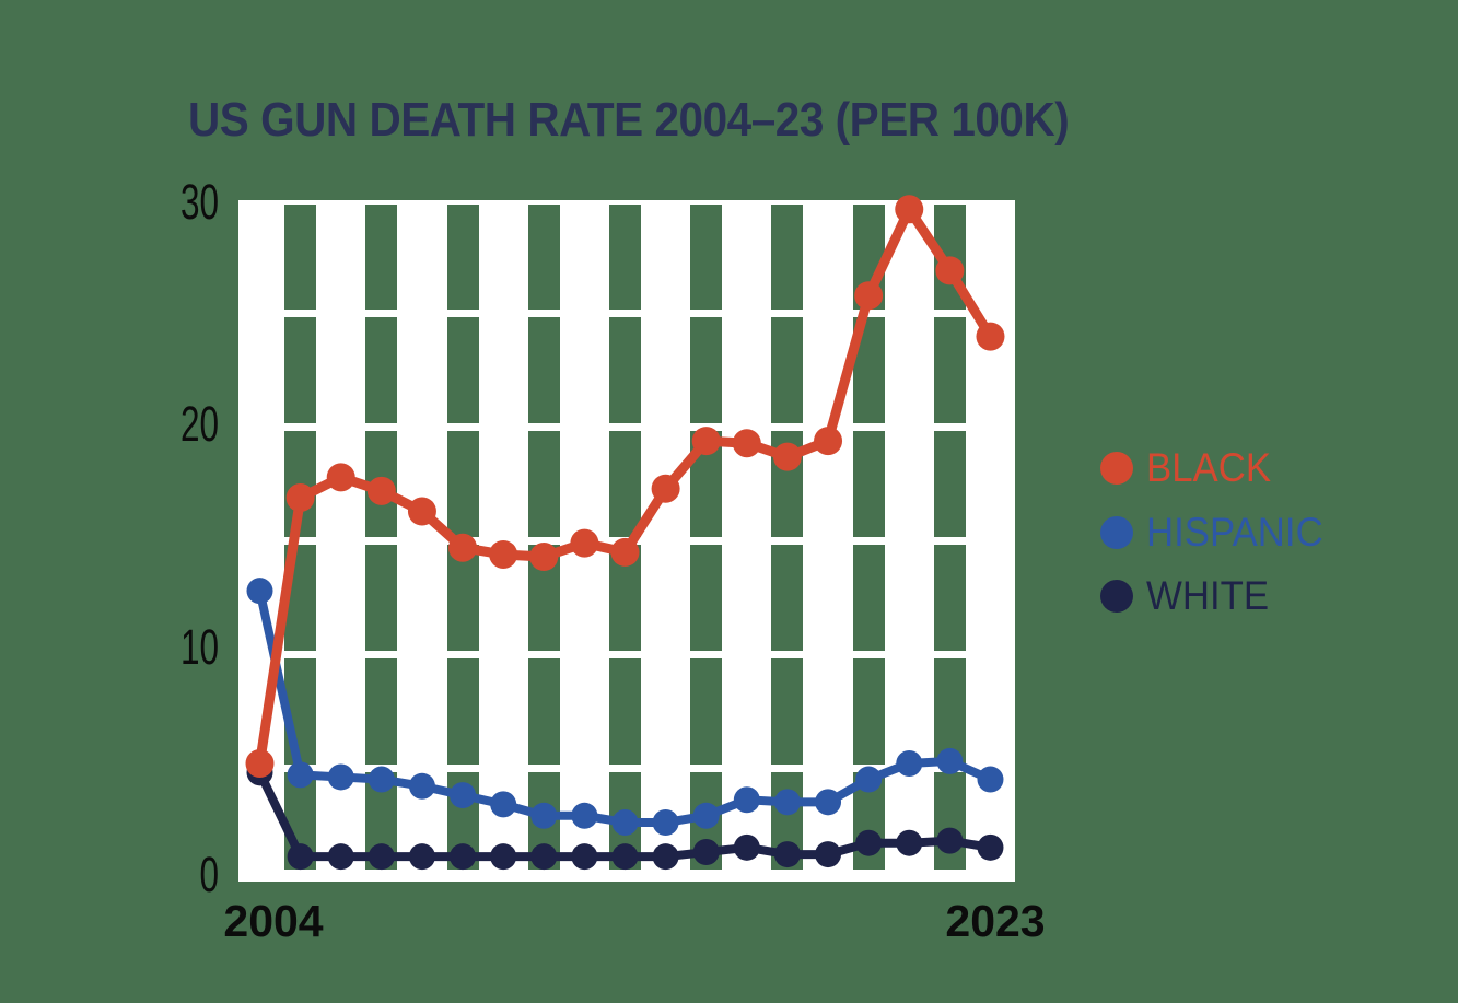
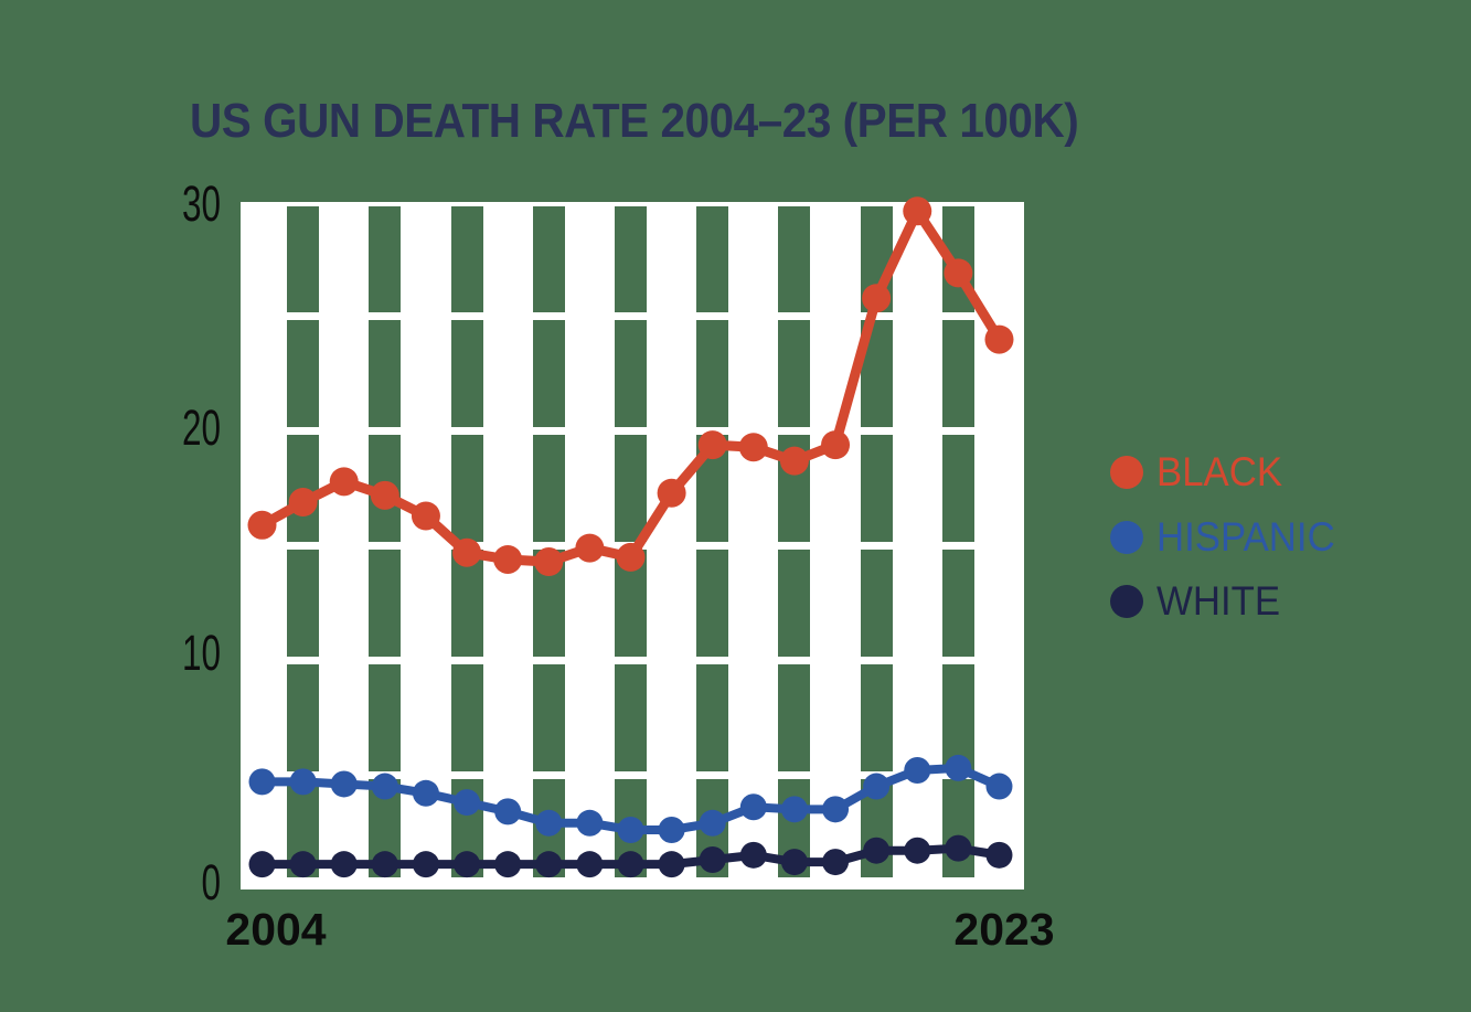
BLACK/2004: 5.2 -> 15.9
HISPANIC/2004: 12.8 -> 4.7
WHITE/2004: 4.8 -> 1.1
